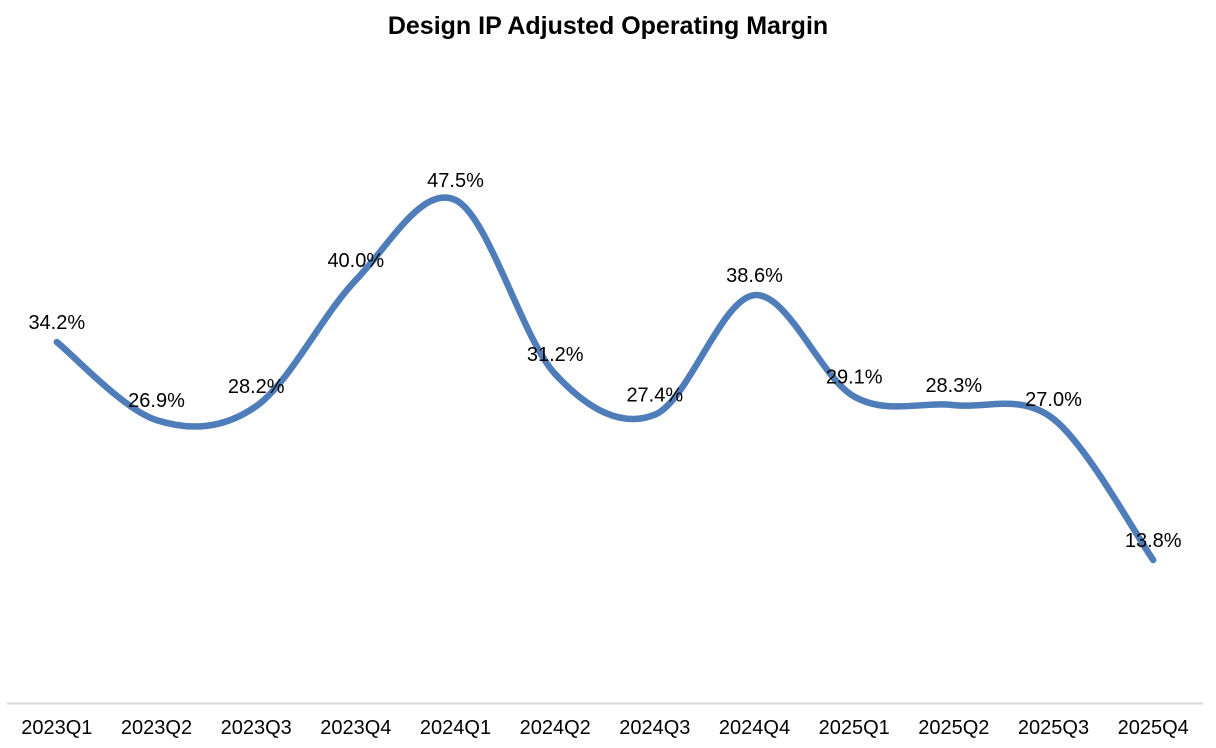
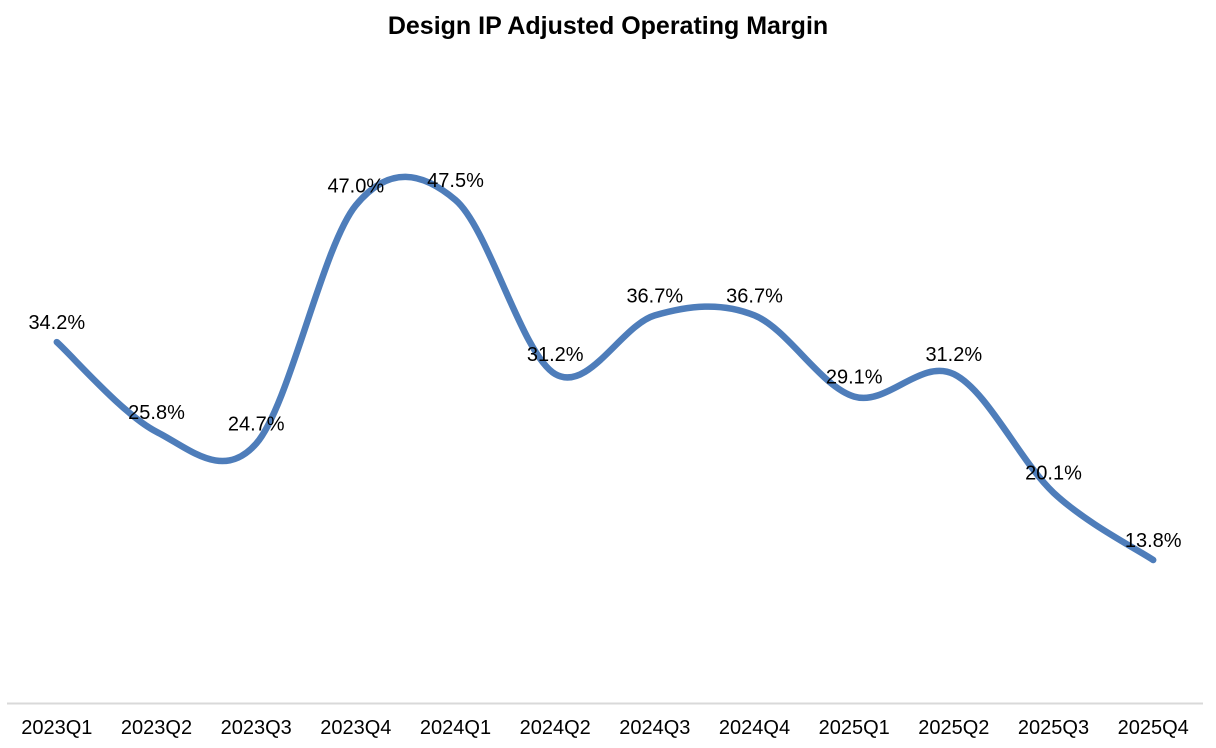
2023Q2: 26.9% -> 25.8%
2023Q3: 28.2% -> 24.7%
2023Q4: 40.0% -> 47.0%
2024Q3: 27.4% -> 36.7%
2024Q4: 38.6% -> 36.7%
2025Q2: 28.3% -> 31.2%
2025Q3: 27.0% -> 20.1%
